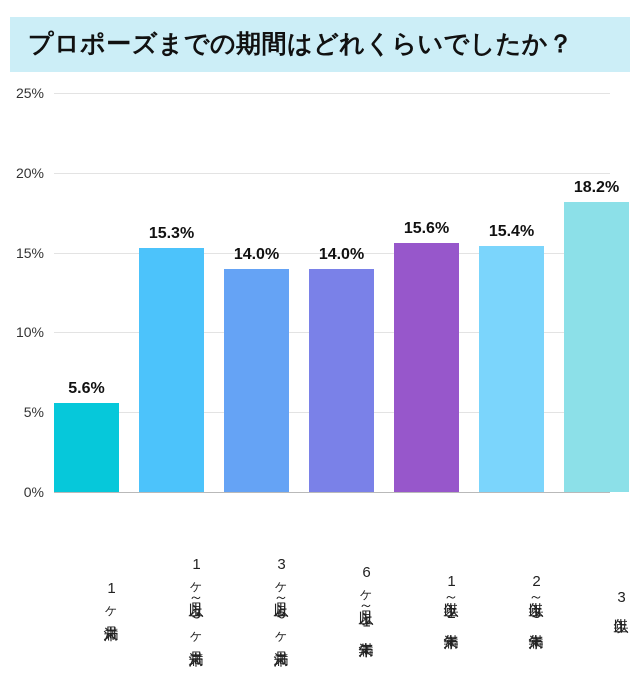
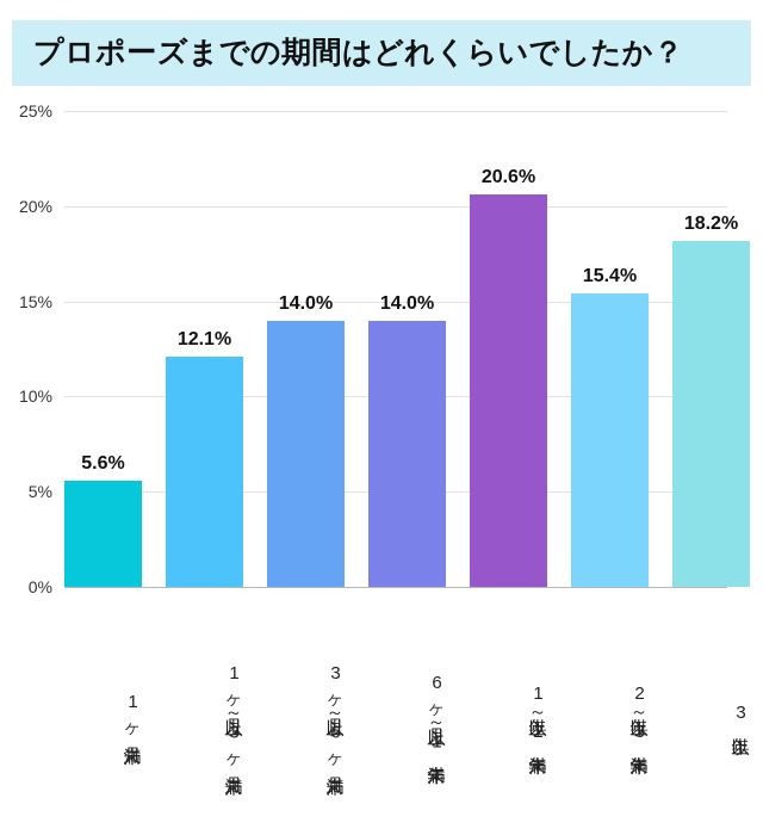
1ヶ月以上～3ヶ月未満: 15.3% -> 12.1%
1年以上～2年未満: 15.6% -> 20.6%
